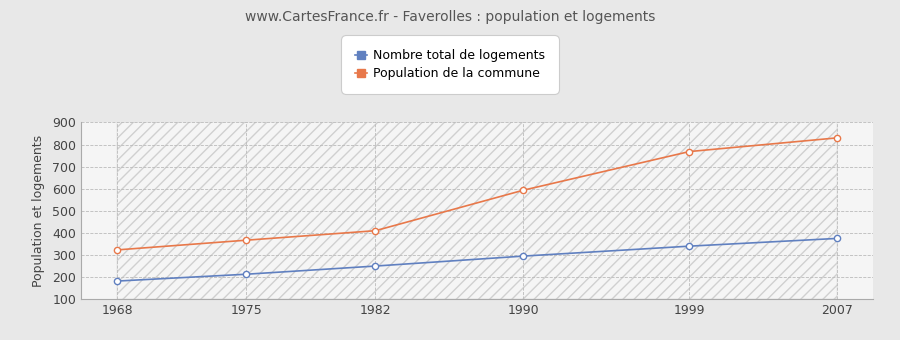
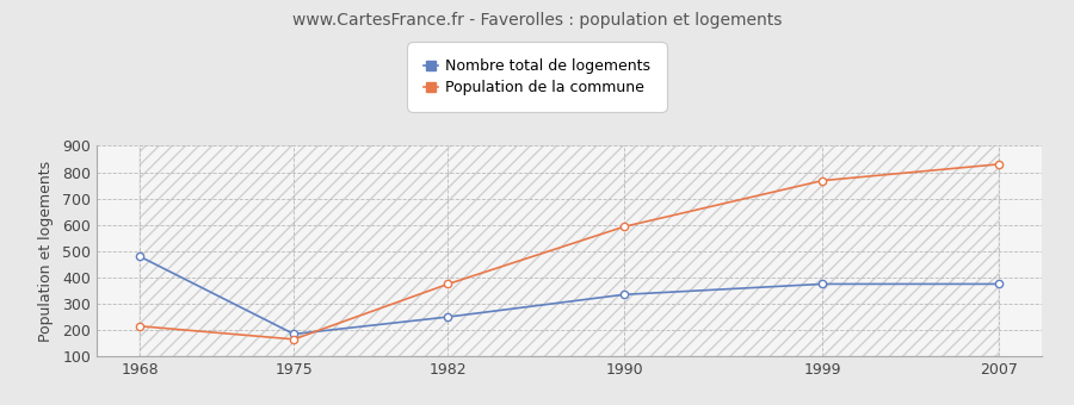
Nombre total de logements/1968: 182 -> 480
Population de la commune/1968: 323 -> 215
Nombre total de logements/1975: 213 -> 185
Population de la commune/1975: 367 -> 165
Population de la commune/1982: 410 -> 375
Nombre total de logements/1990: 295 -> 335
Nombre total de logements/1999: 340 -> 375
